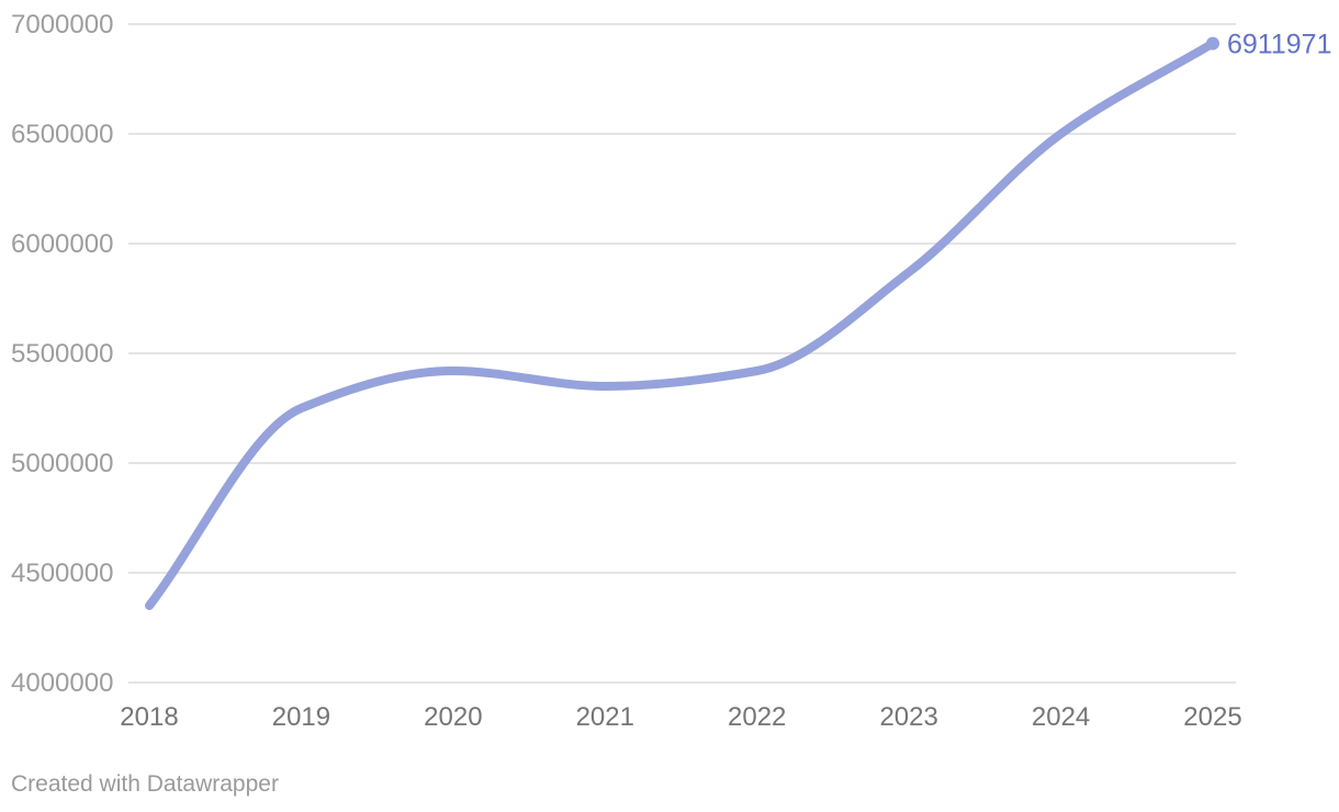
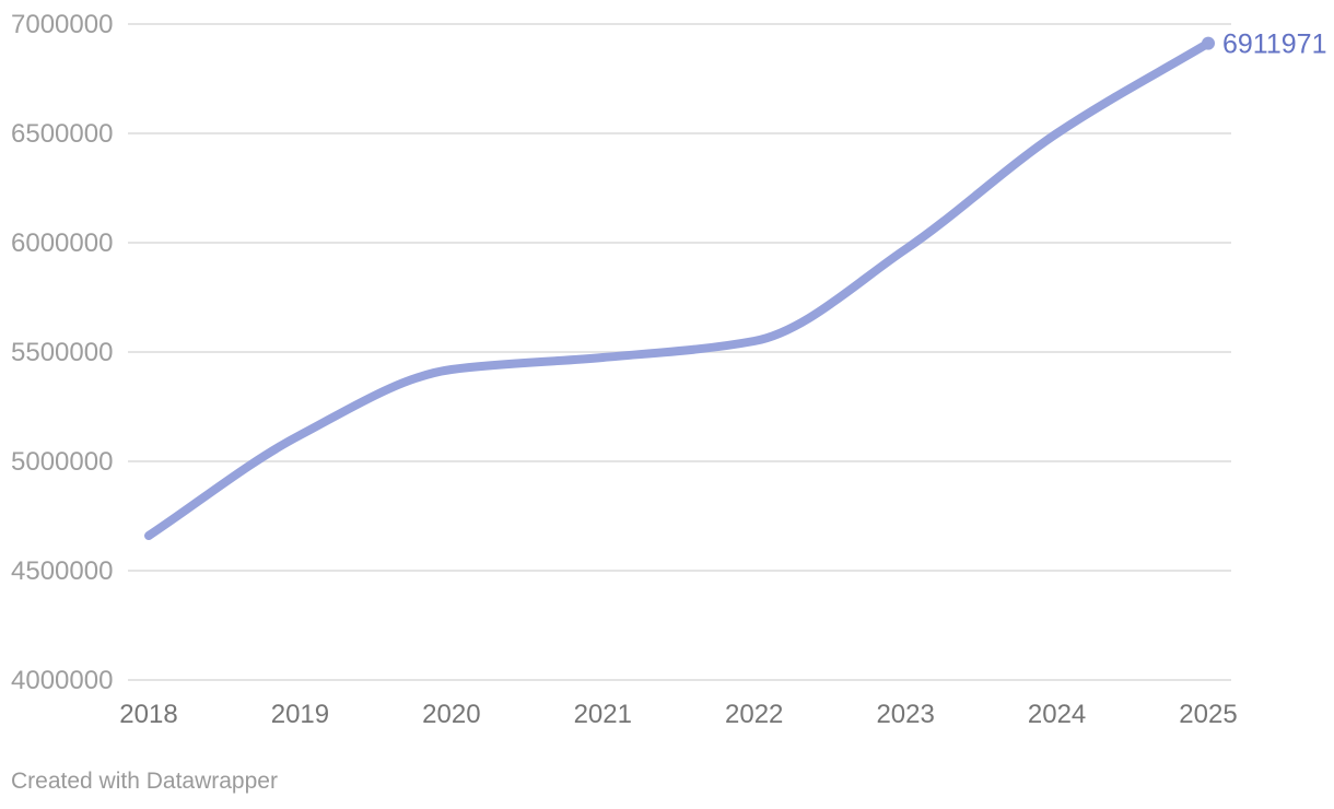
2018: 4350000 -> 4660000
2019: 5250000 -> 5120000
2021: 5350000 -> 5480000
2022: 5420000 -> 5550000
2023: 5870000 -> 5970000
